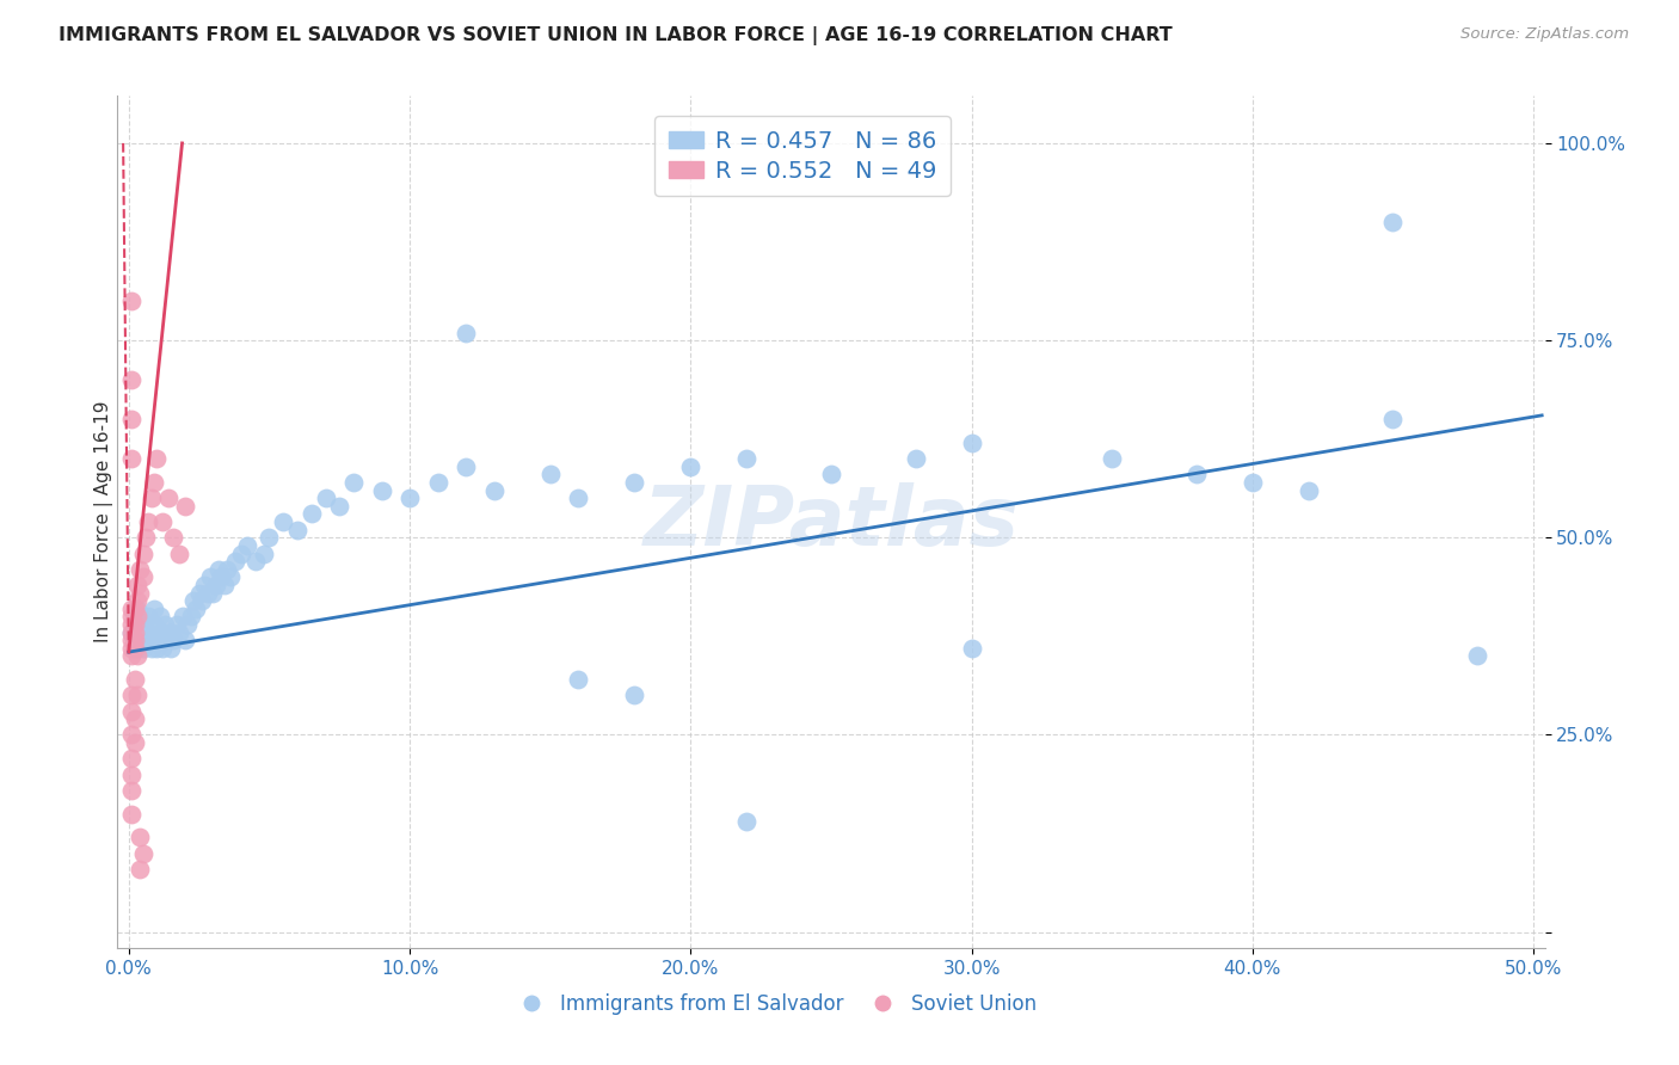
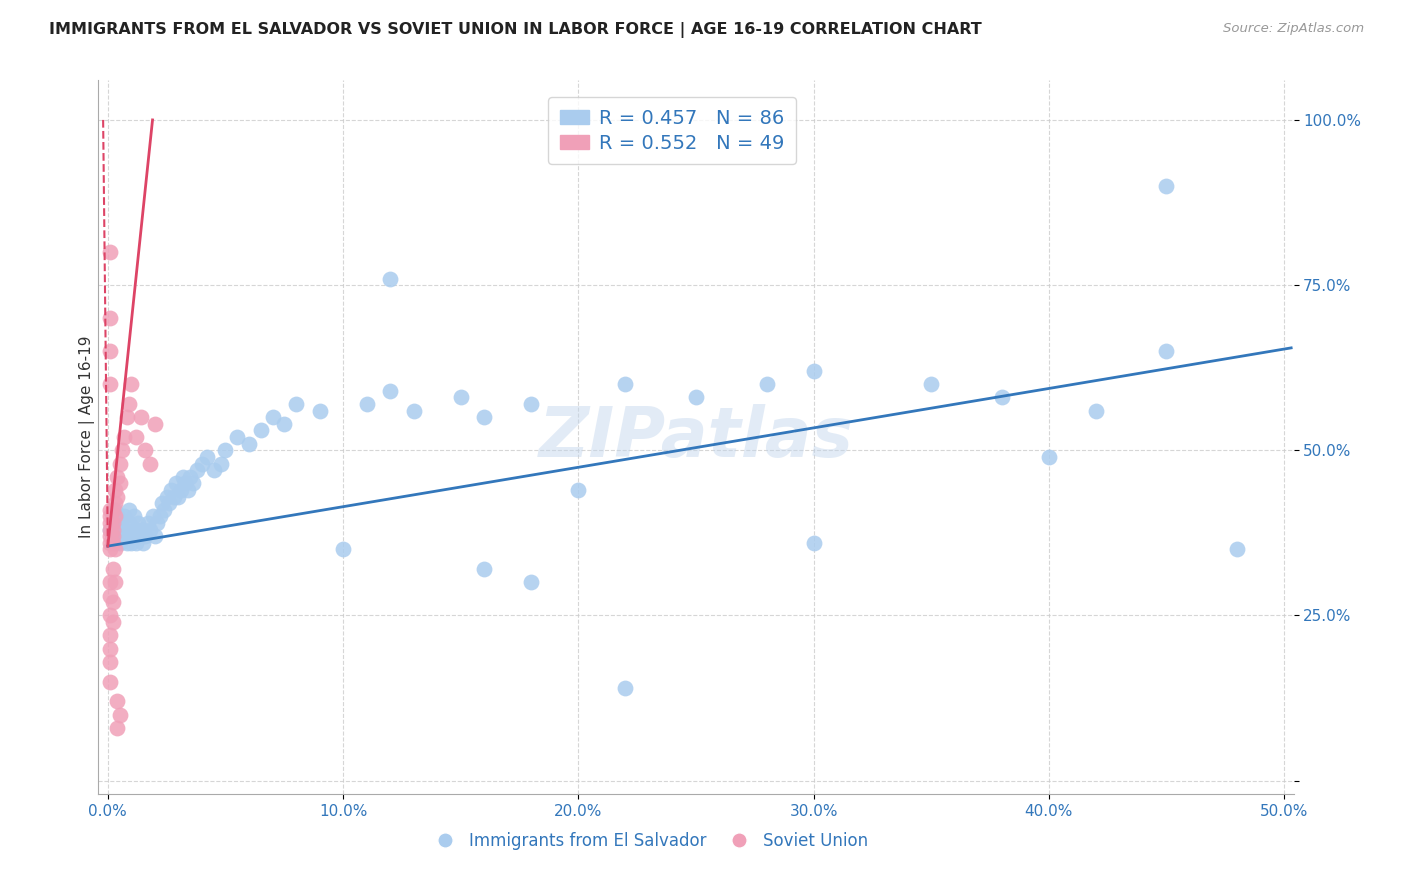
Immigrants from El Salvador/10.0%: 55% -> 35%
Immigrants from El Salvador/20.0%: 59% -> 44%
Immigrants from El Salvador/40.0%: 57% -> 49%
